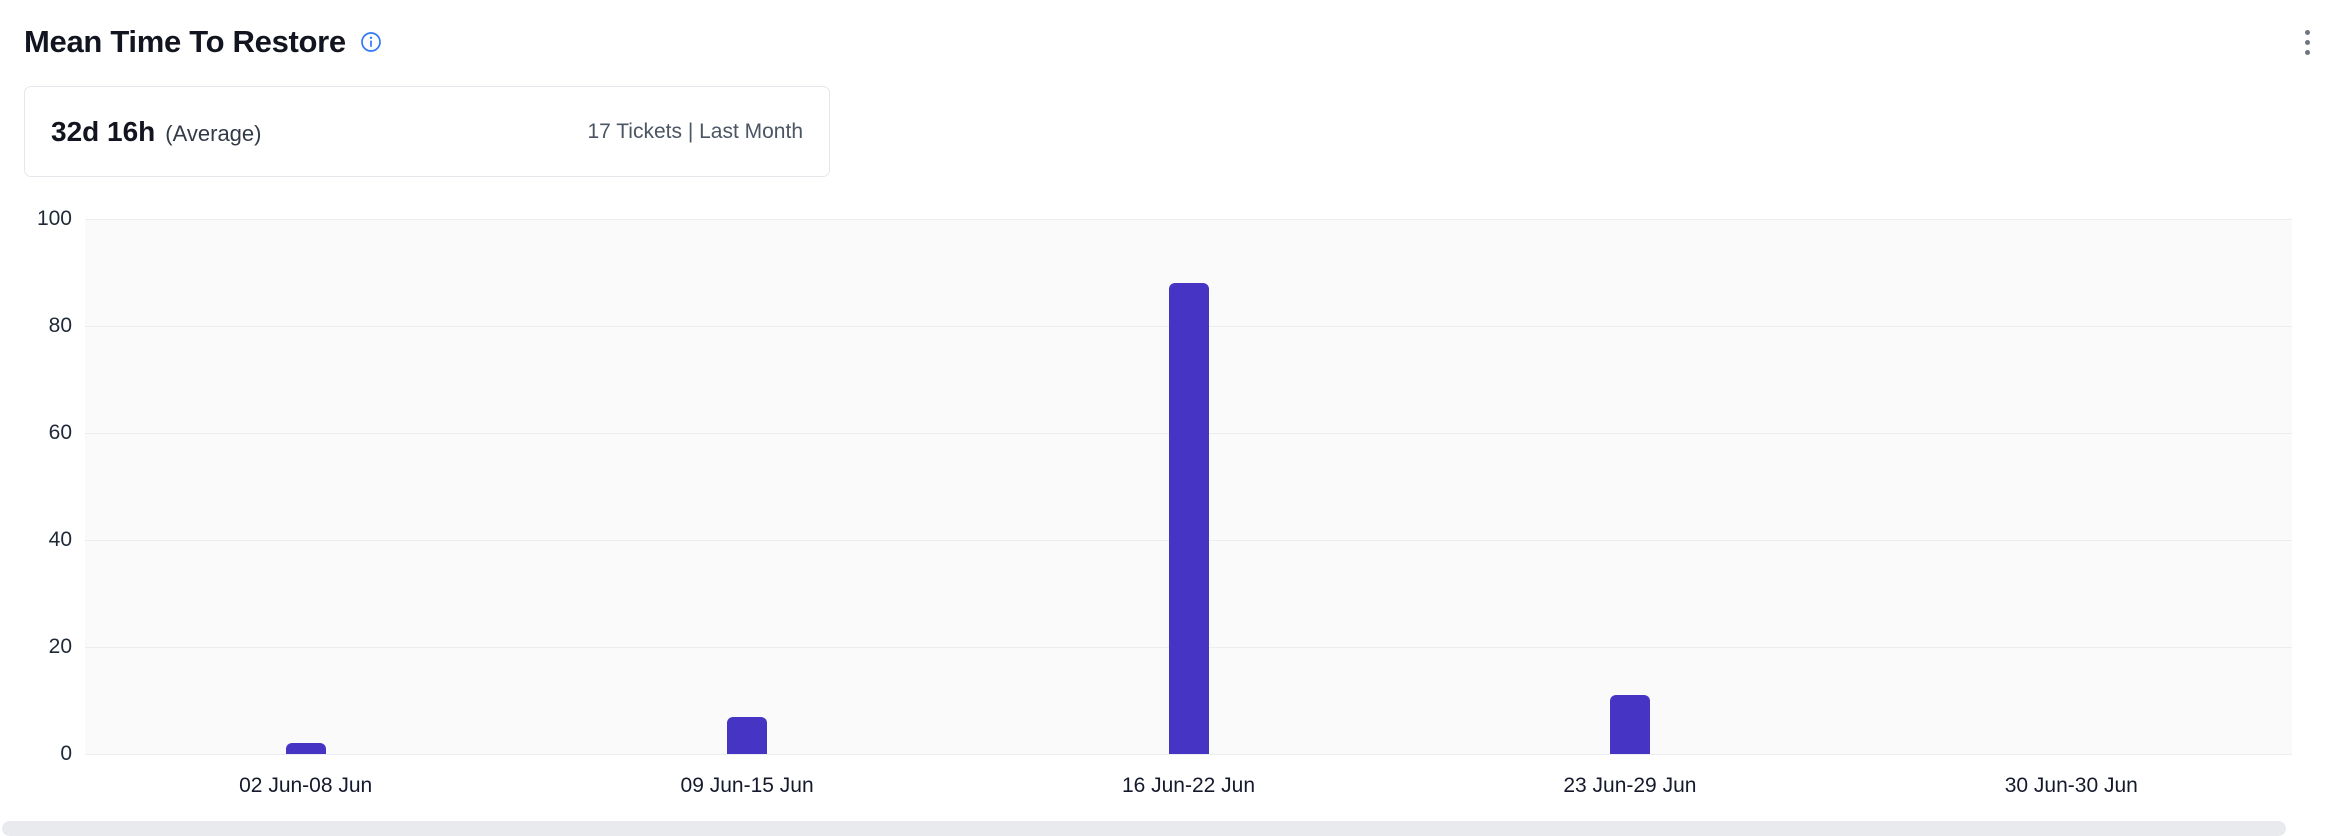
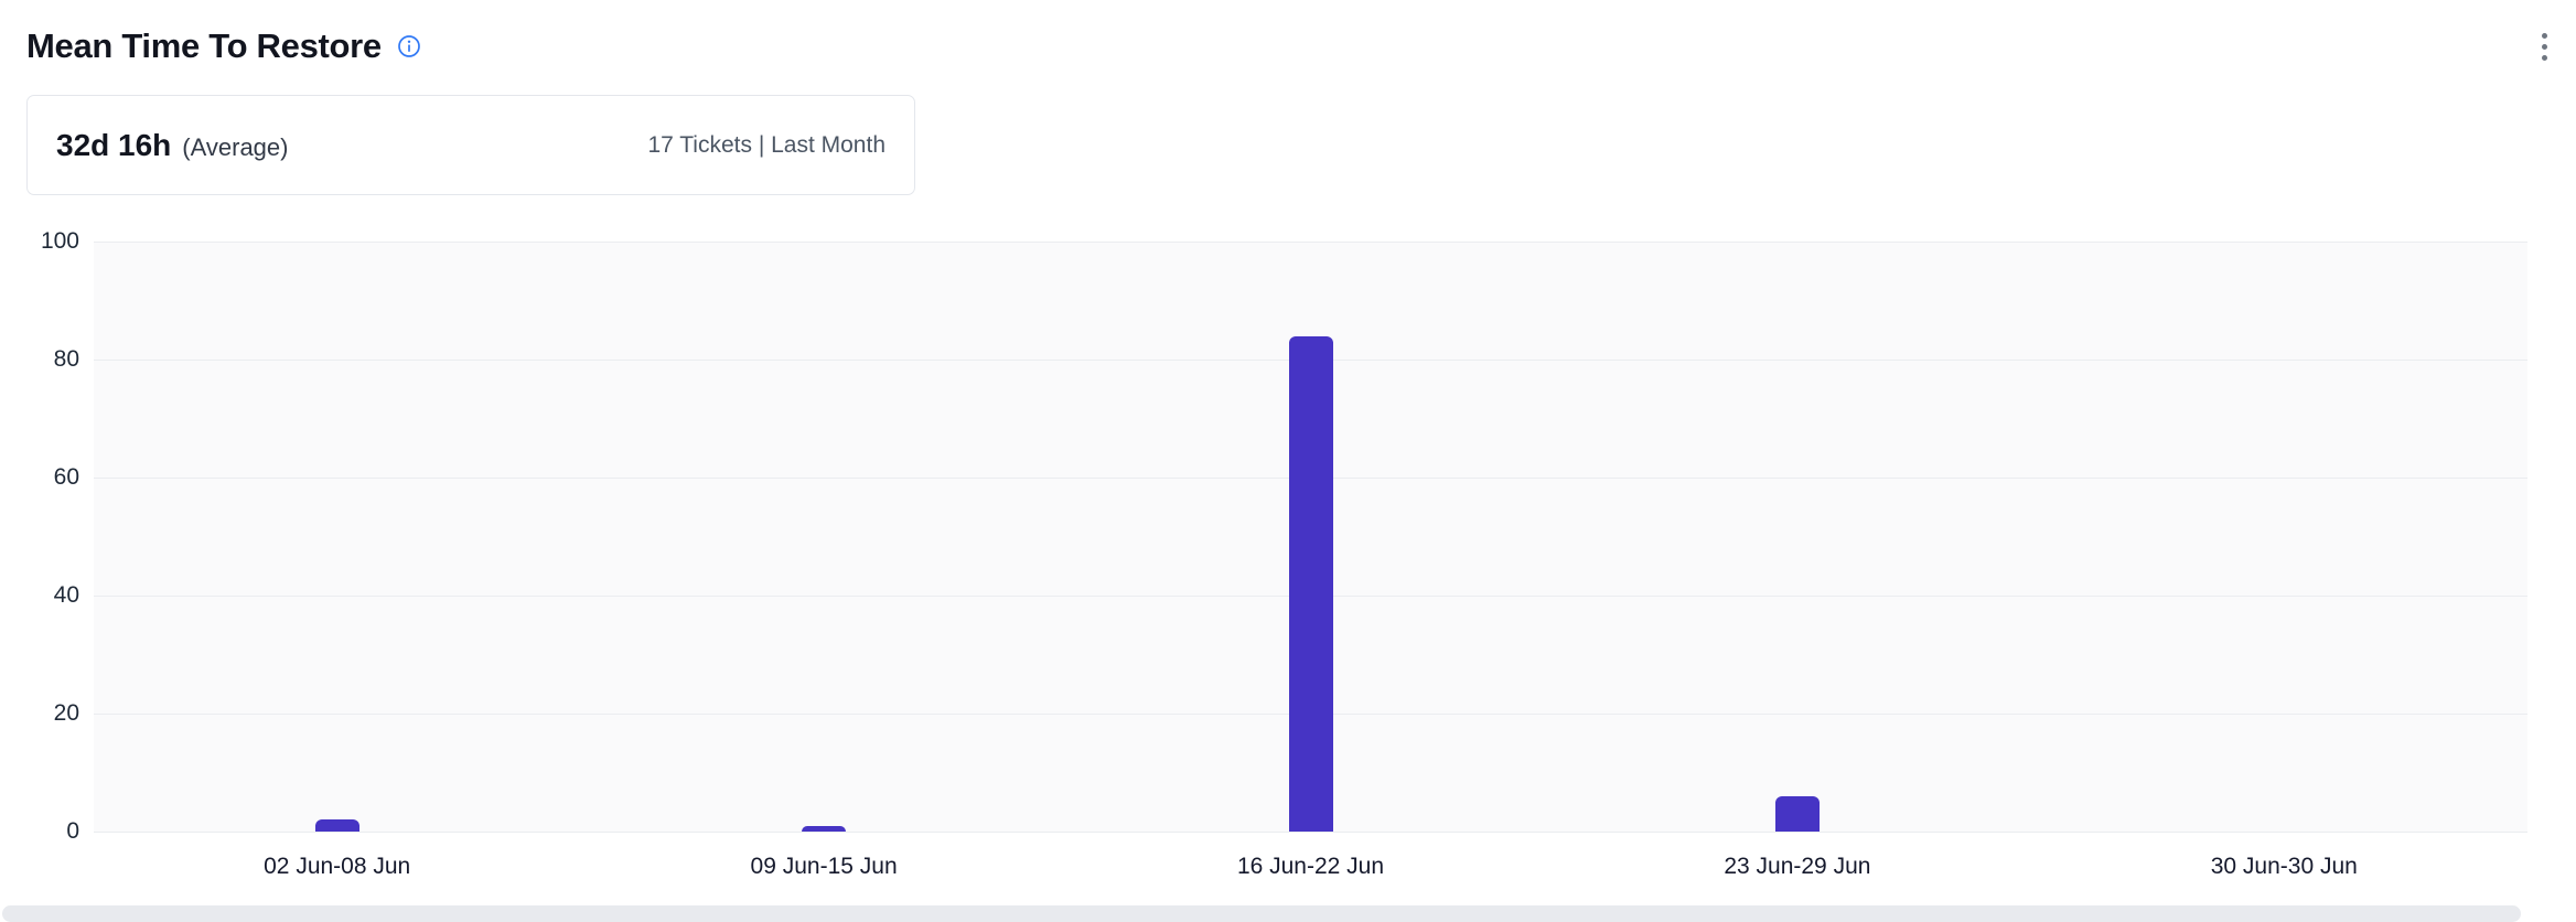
09 Jun-15 Jun: 7 -> 1
16 Jun-22 Jun: 88 -> 84
23 Jun-29 Jun: 11 -> 6
